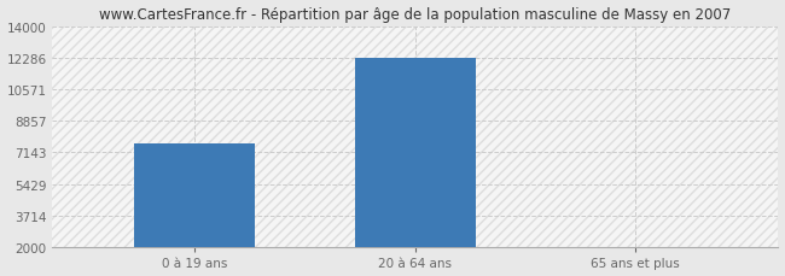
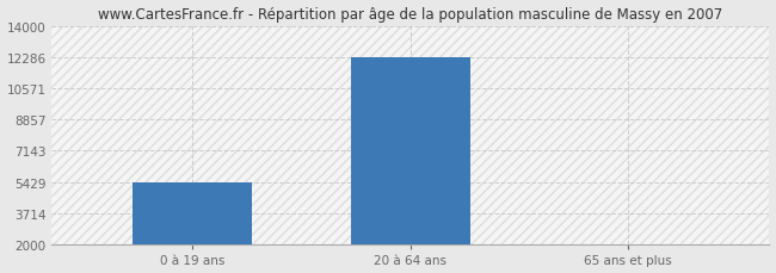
0 à 19 ans: 7600 -> 5400
